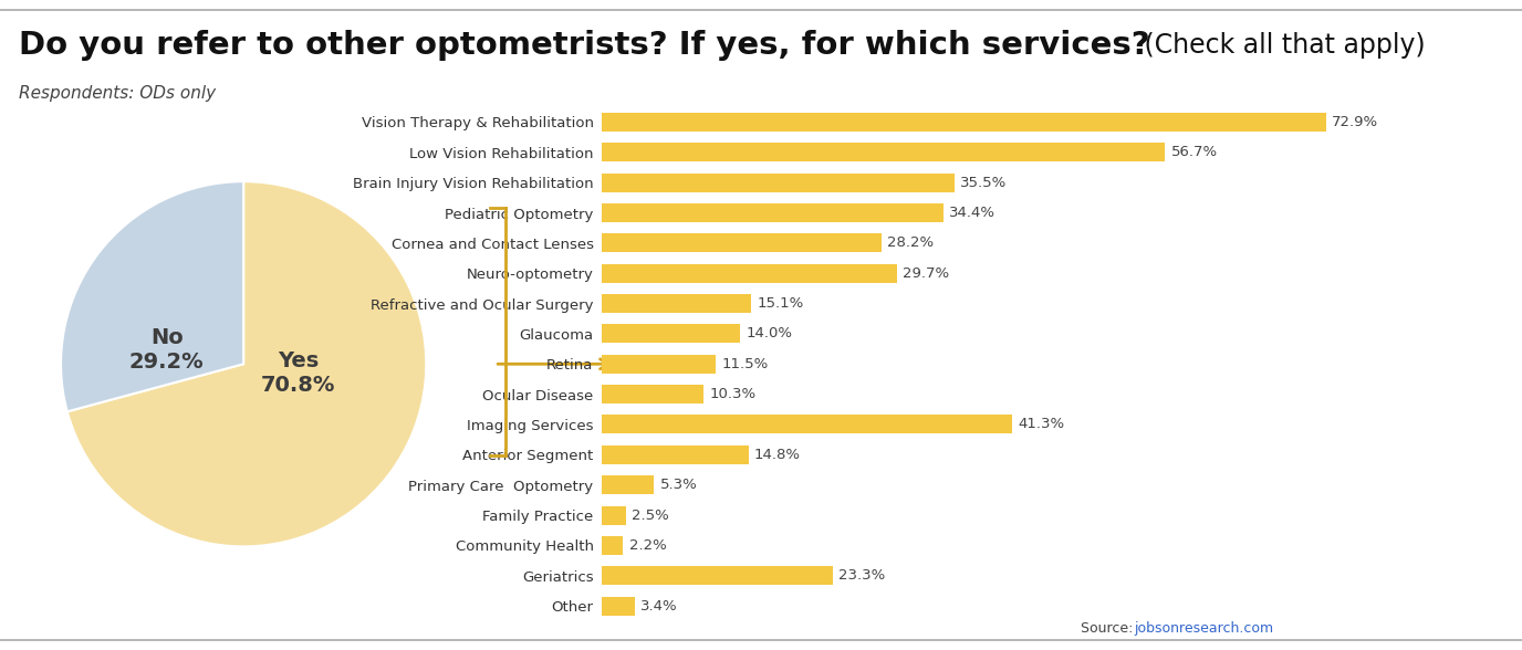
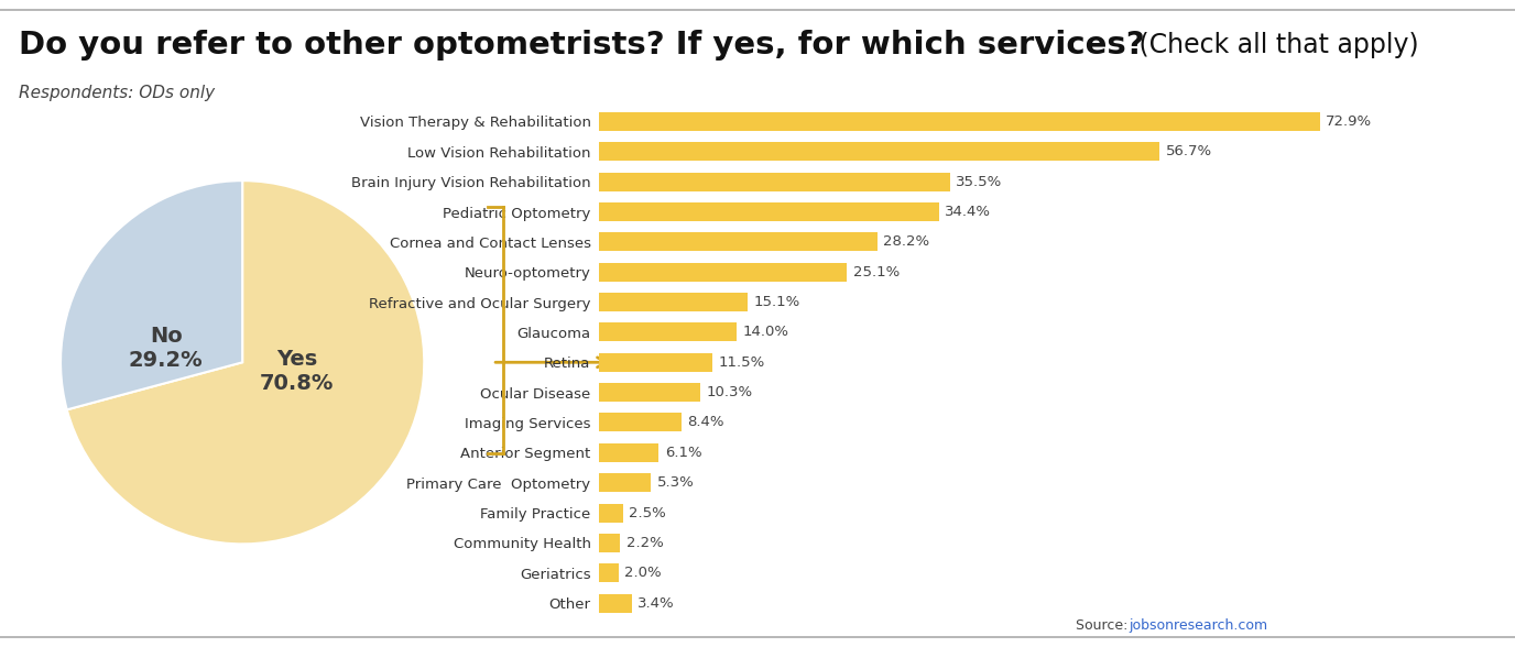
Neuro-optometry: 29.7% -> 25.1%
Imaging Services: 41.3% -> 8.4%
Anterior Segment: 14.8% -> 6.1%
Geriatrics: 23.3% -> 2.0%
